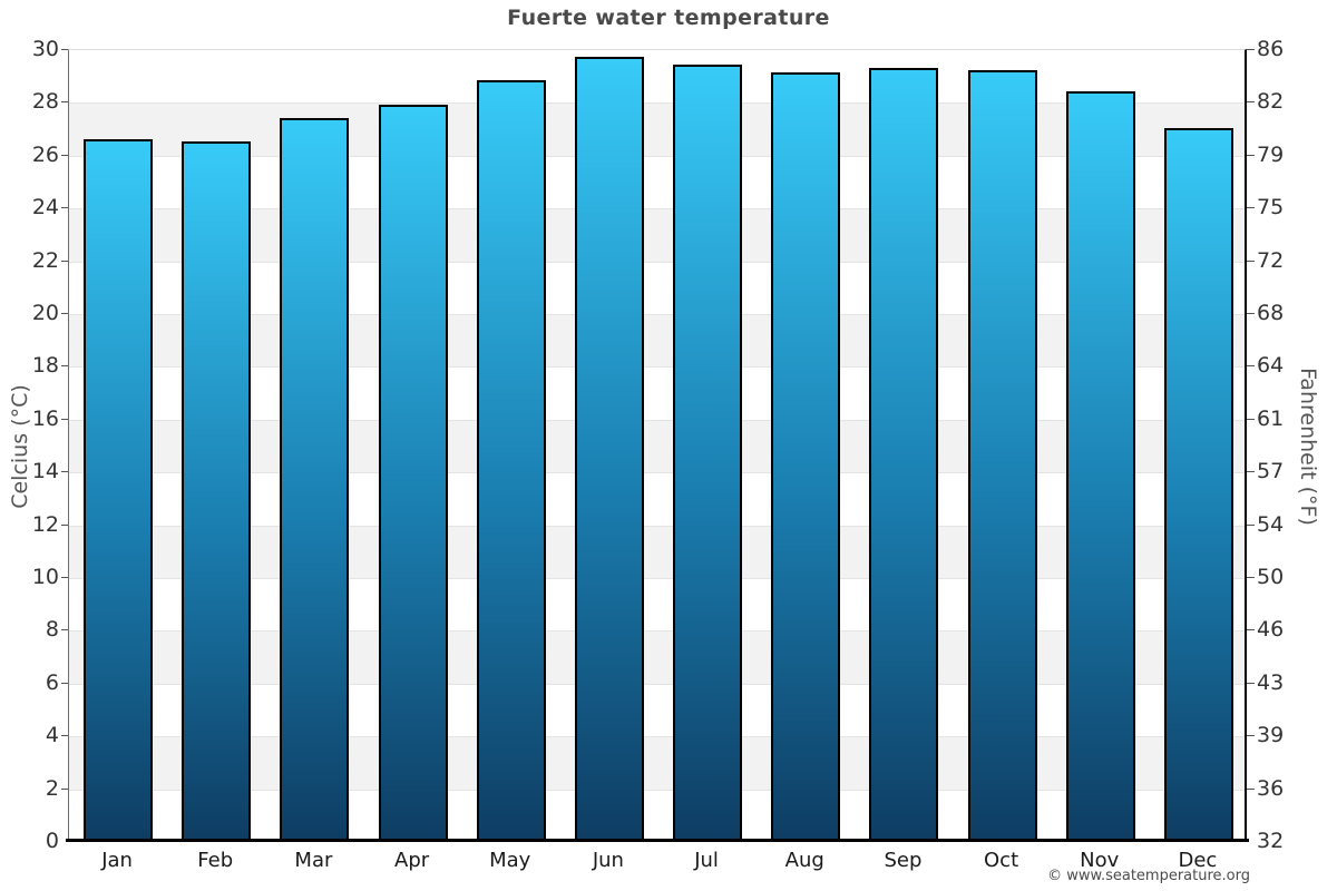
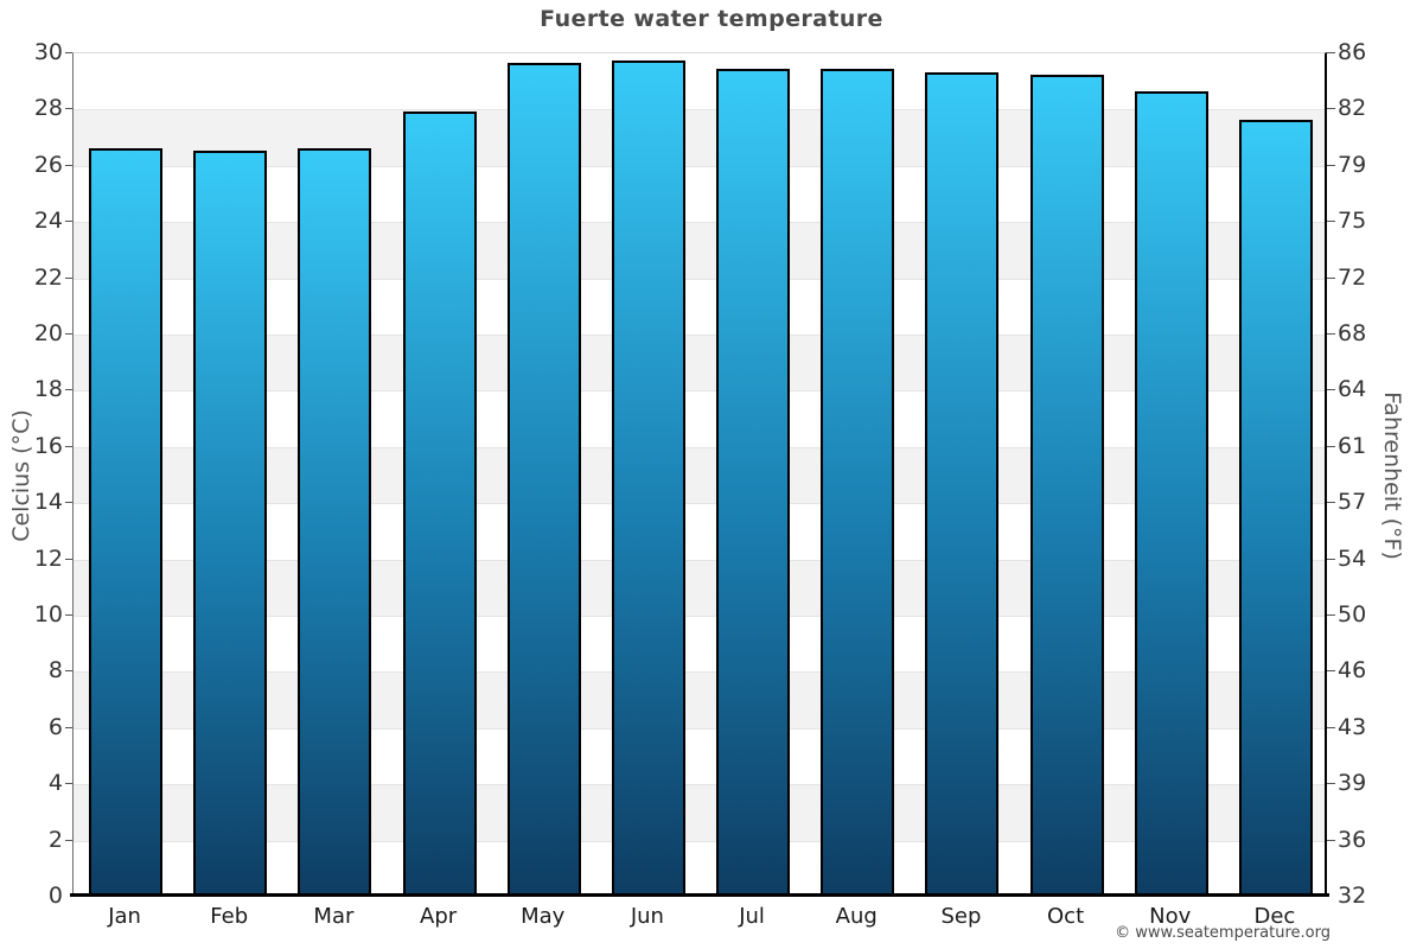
Mar: 27.4 -> 26.6
May: 28.8 -> 29.6
Aug: 29.1 -> 29.4
Nov: 28.4 -> 28.6
Dec: 27.0 -> 27.6
